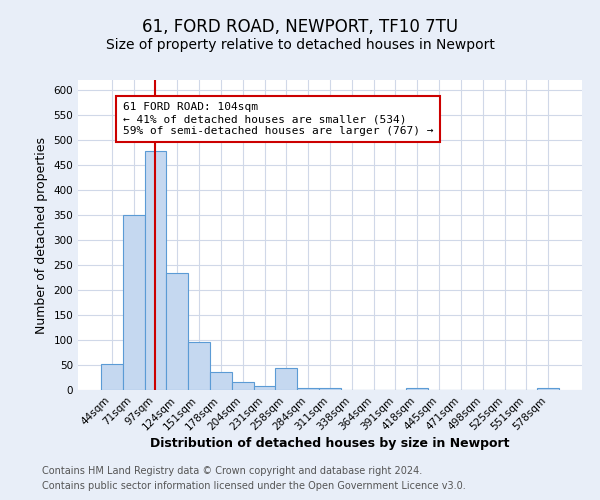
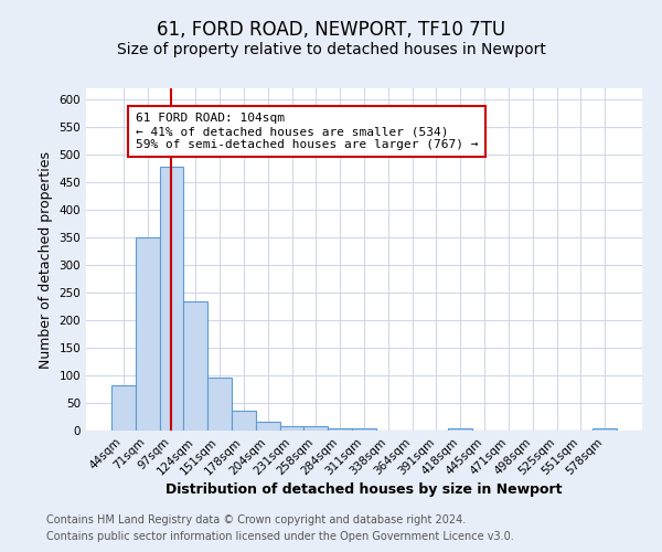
44sqm: 52 -> 82
258sqm: 44 -> 8
